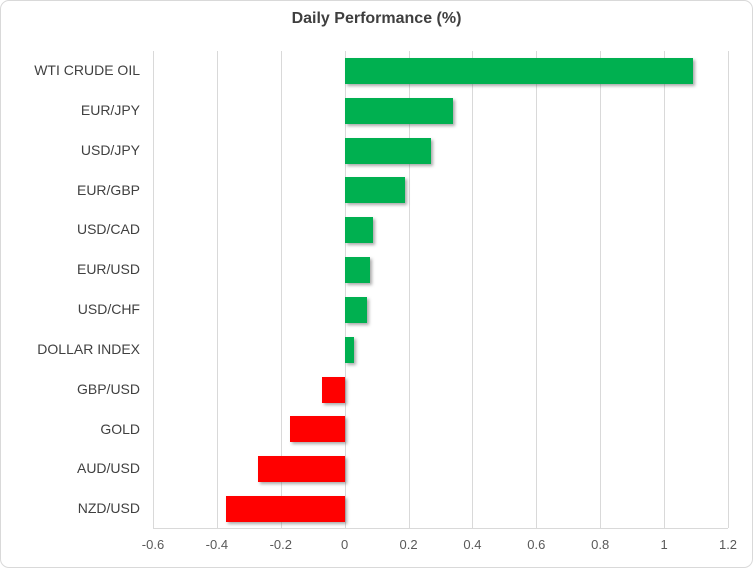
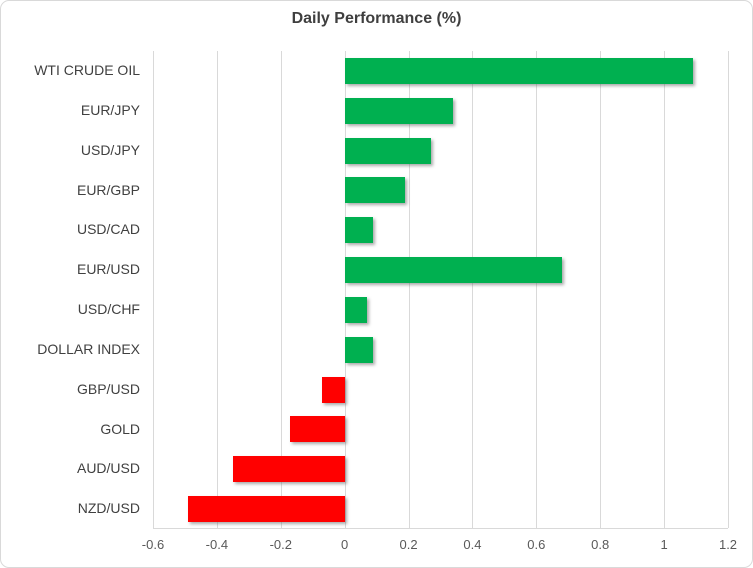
EUR/USD: 0.08 -> 0.68
DOLLAR INDEX: 0.03 -> 0.09
AUD/USD: -0.27 -> -0.35
NZD/USD: -0.37 -> -0.49
